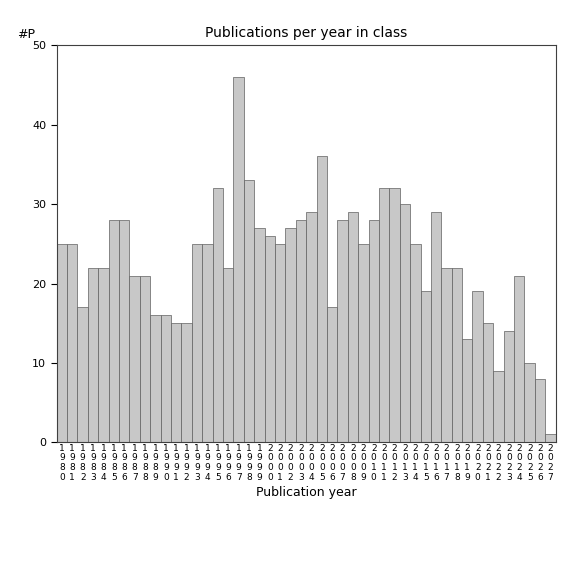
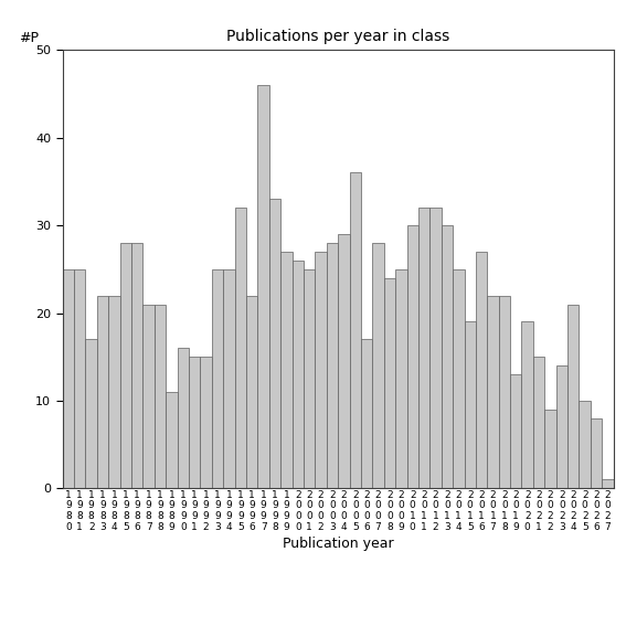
1 9 8 9: 16 -> 11
2 0 0 8: 29 -> 24
2 0 1 0: 28 -> 30
2 0 1 6: 29 -> 27
